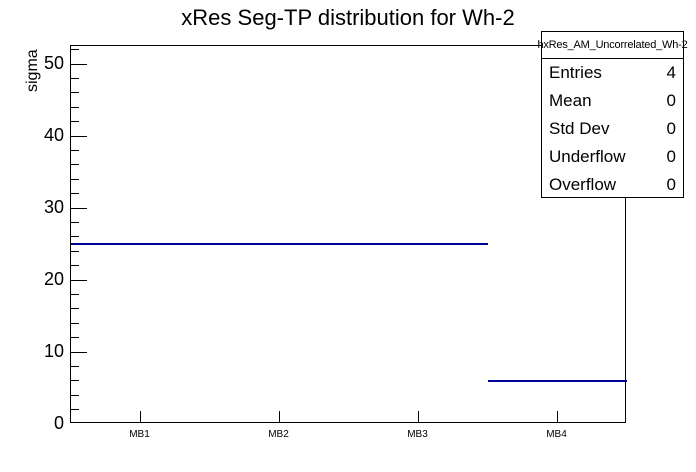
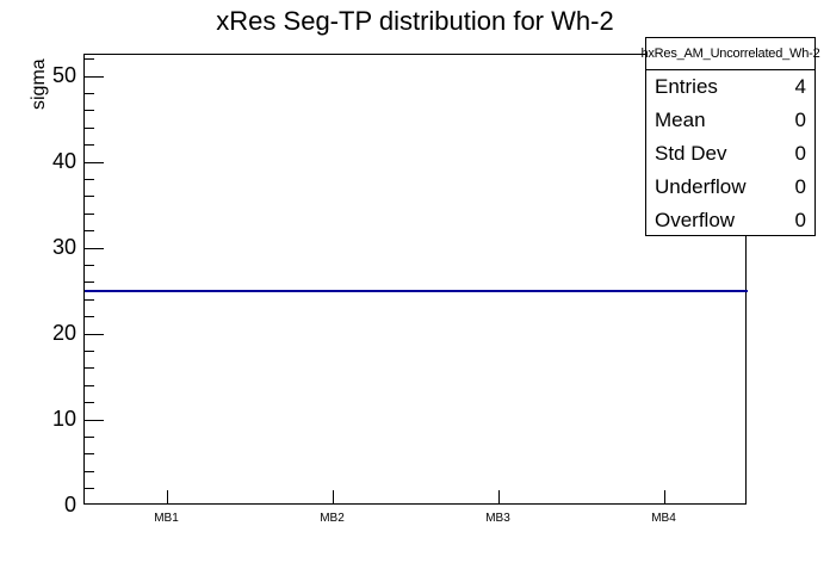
MB4: 6 -> 25
